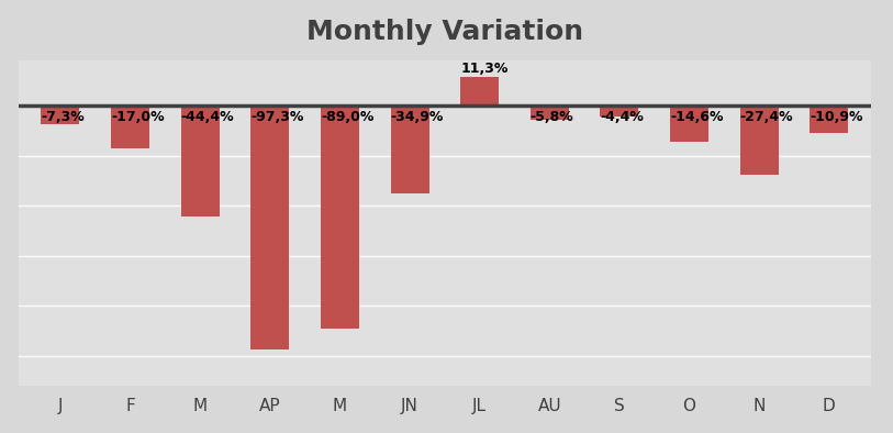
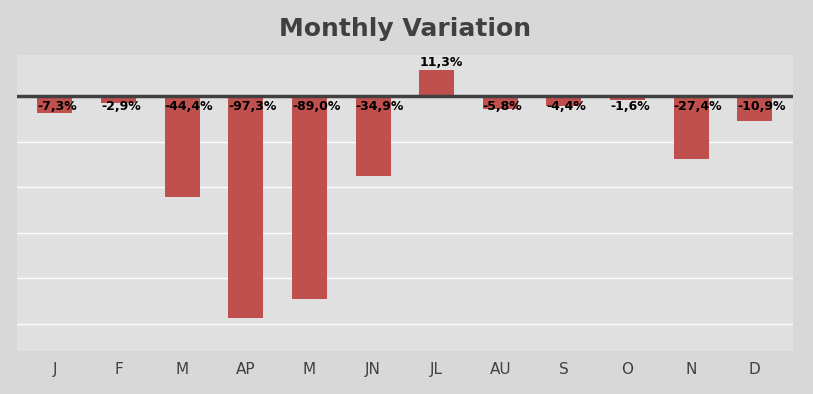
F: -17,0% -> -2,9%
O: -14,6% -> -1,6%
